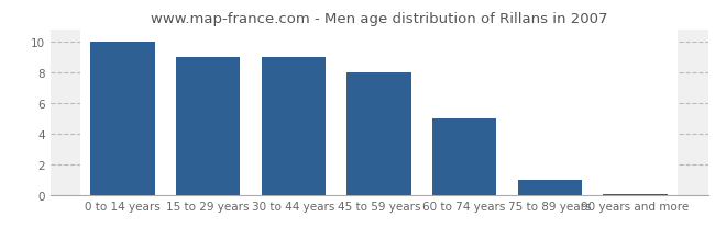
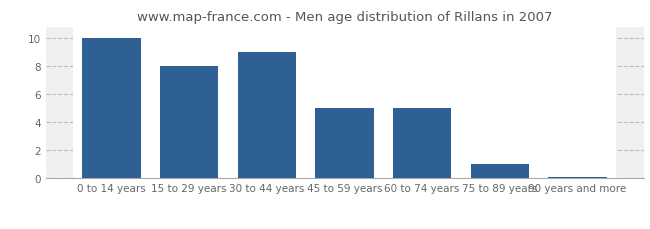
15 to 29 years: 9.0 -> 8.0
45 to 59 years: 8.0 -> 5.0
